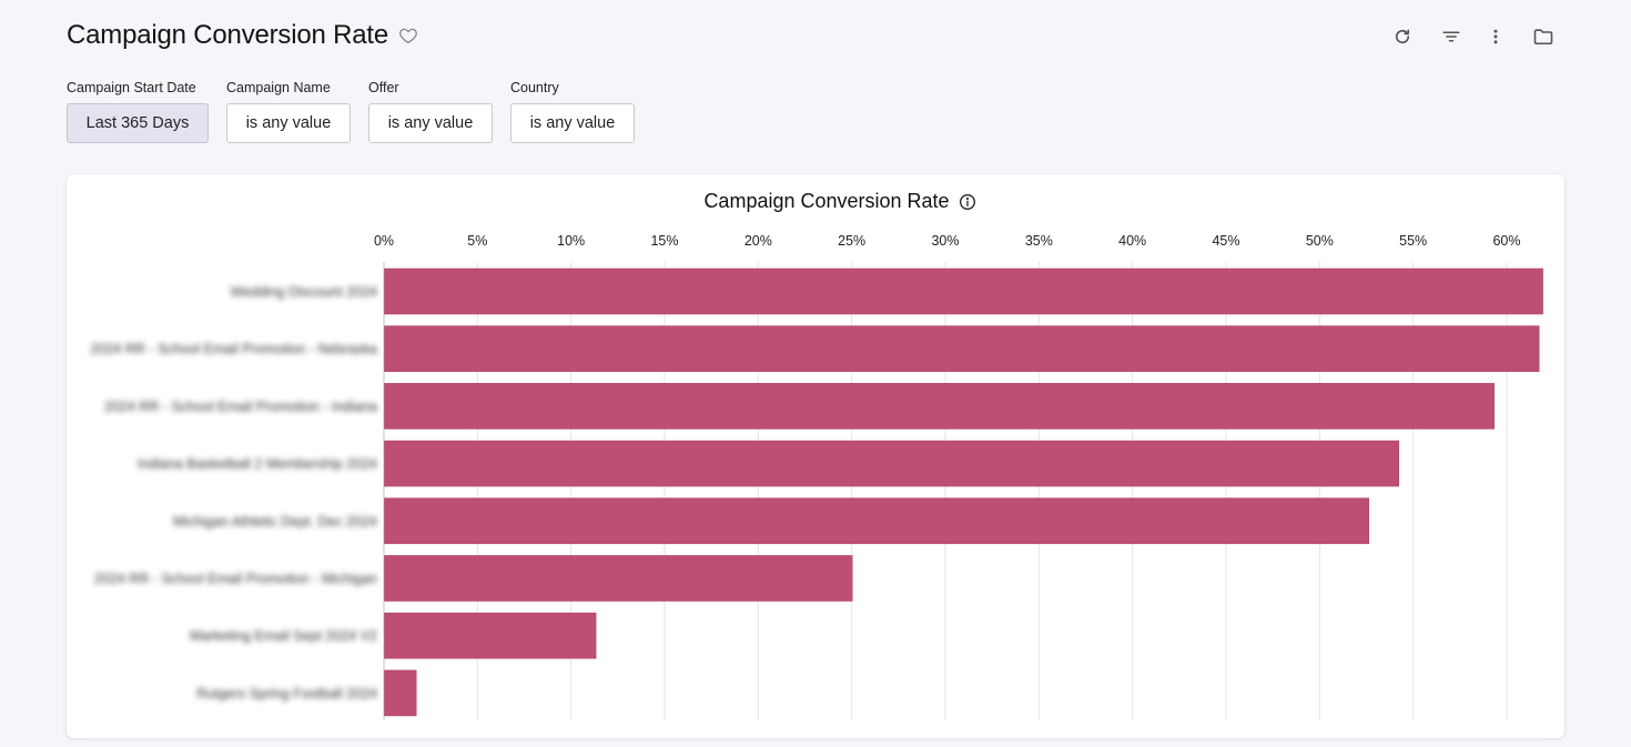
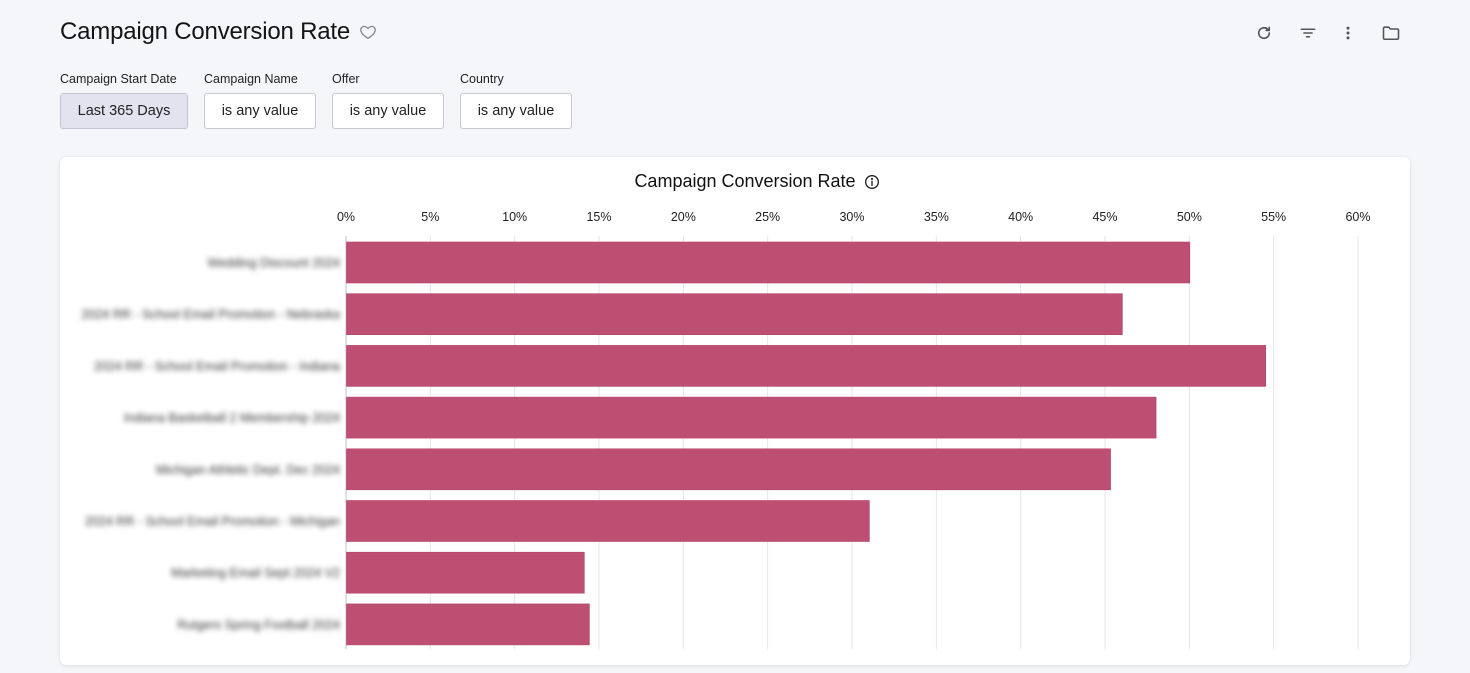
Wedding Discount 2024: 61.9% -> 50.0%
2024 RR - School Email Promotion - Nebraska: 61.7% -> 46.0%
2024 RR - School Email Promotion - Indiana: 59.3% -> 54.5%
Indiana Basketball 2 Membership 2024: 54.2% -> 48.0%
Michigan Athletic Dept. Dec 2024: 52.6% -> 45.3%
2024 RR - School Email Promotion - Michigan: 25.0% -> 31.0%
Marketing Email Sept 2024 V2: 11.3% -> 14.1%
Rutgers Spring Football 2024: 1.7% -> 14.4%
